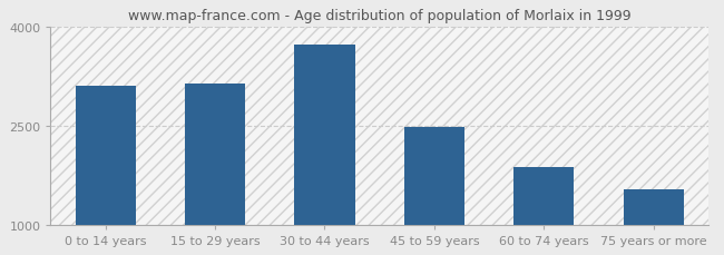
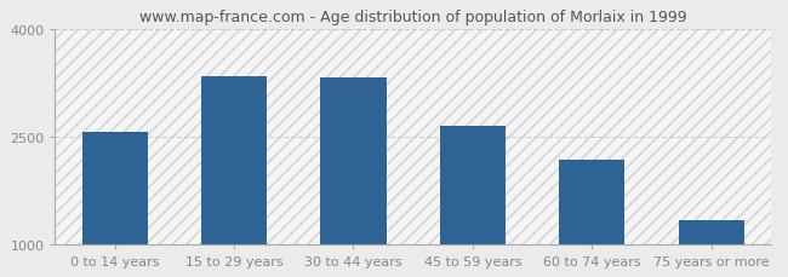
0 to 14 years: 3100 -> 2580
15 to 29 years: 3140 -> 3350
30 to 44 years: 3740 -> 3320
45 to 59 years: 2480 -> 2650
60 to 74 years: 1880 -> 2180
75 years or more: 1540 -> 1320
